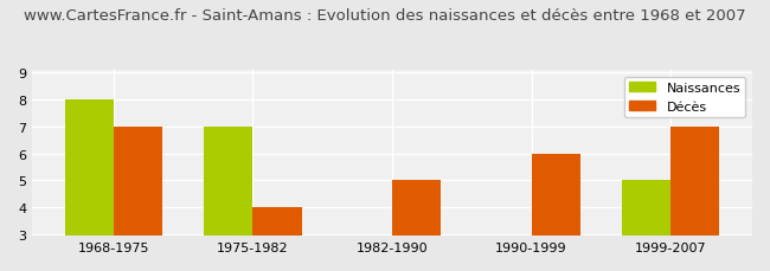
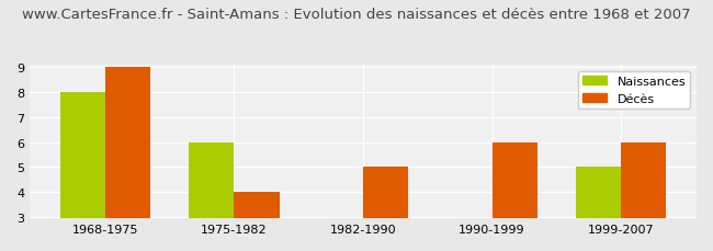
Décès/1968-1975: 7 -> 9
Naissances/1975-1982: 7 -> 6
Décès/1999-2007: 7 -> 6
